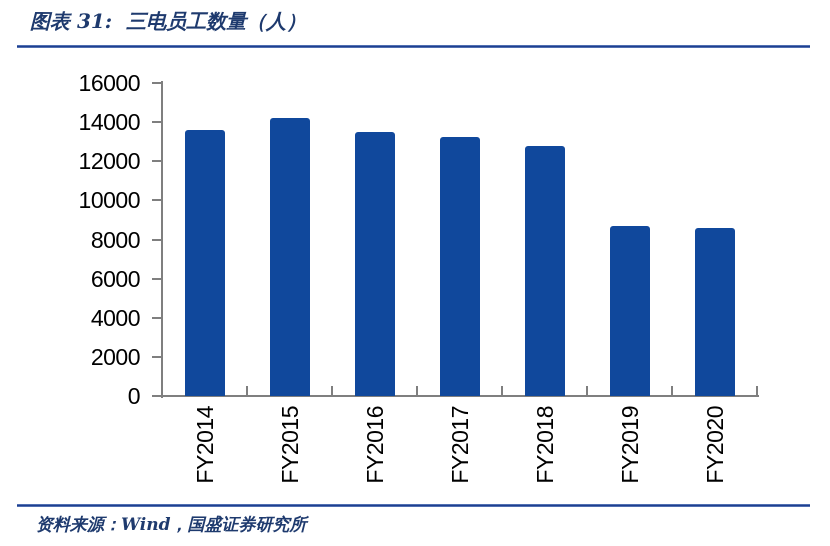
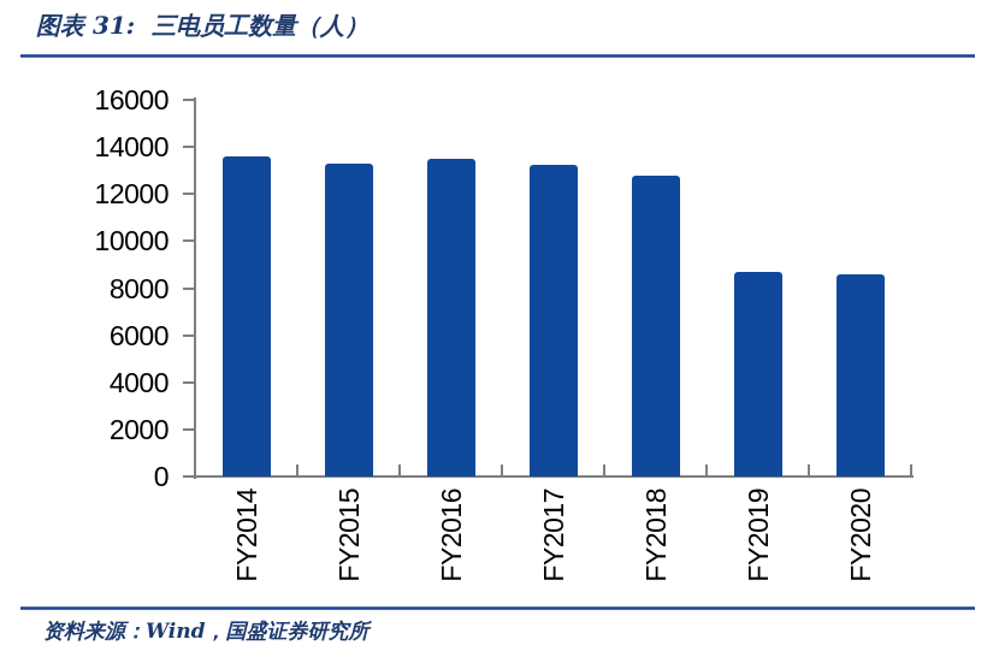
FY2015: 14200 -> 13300
